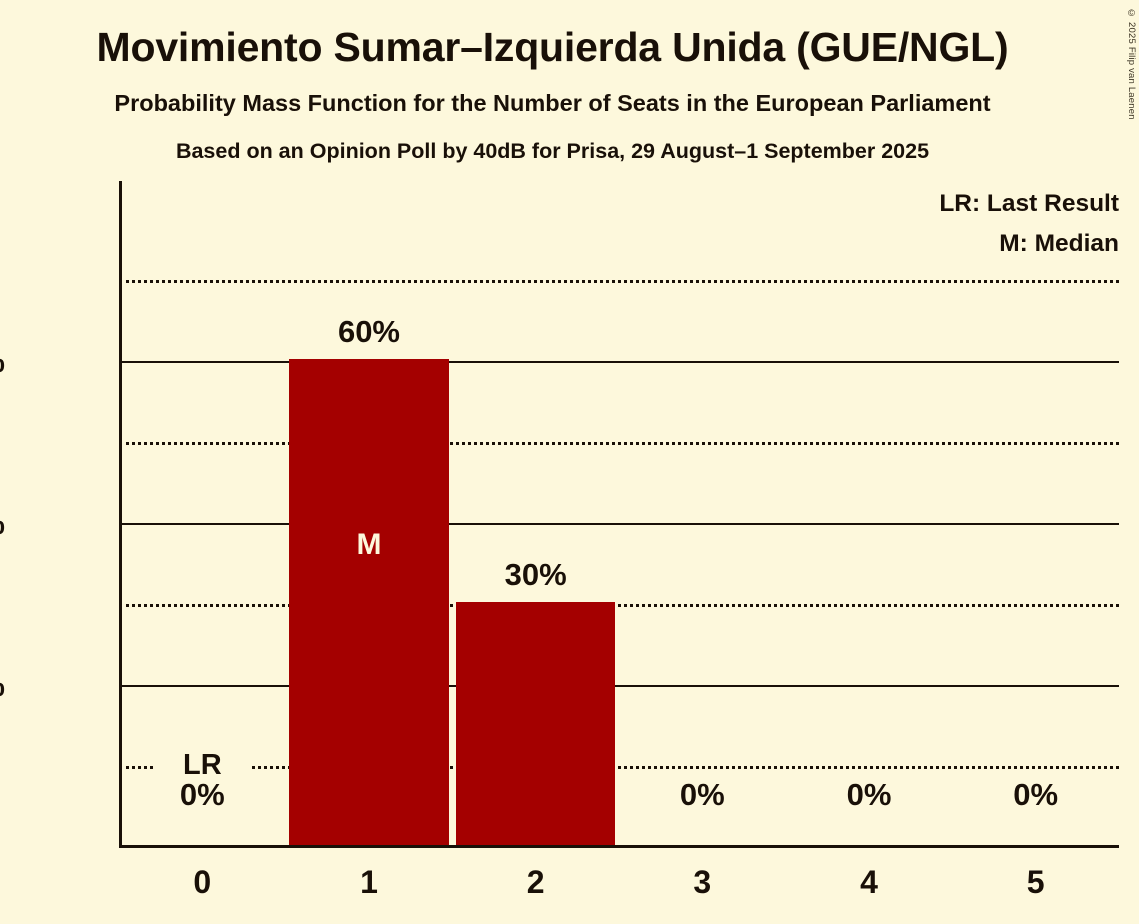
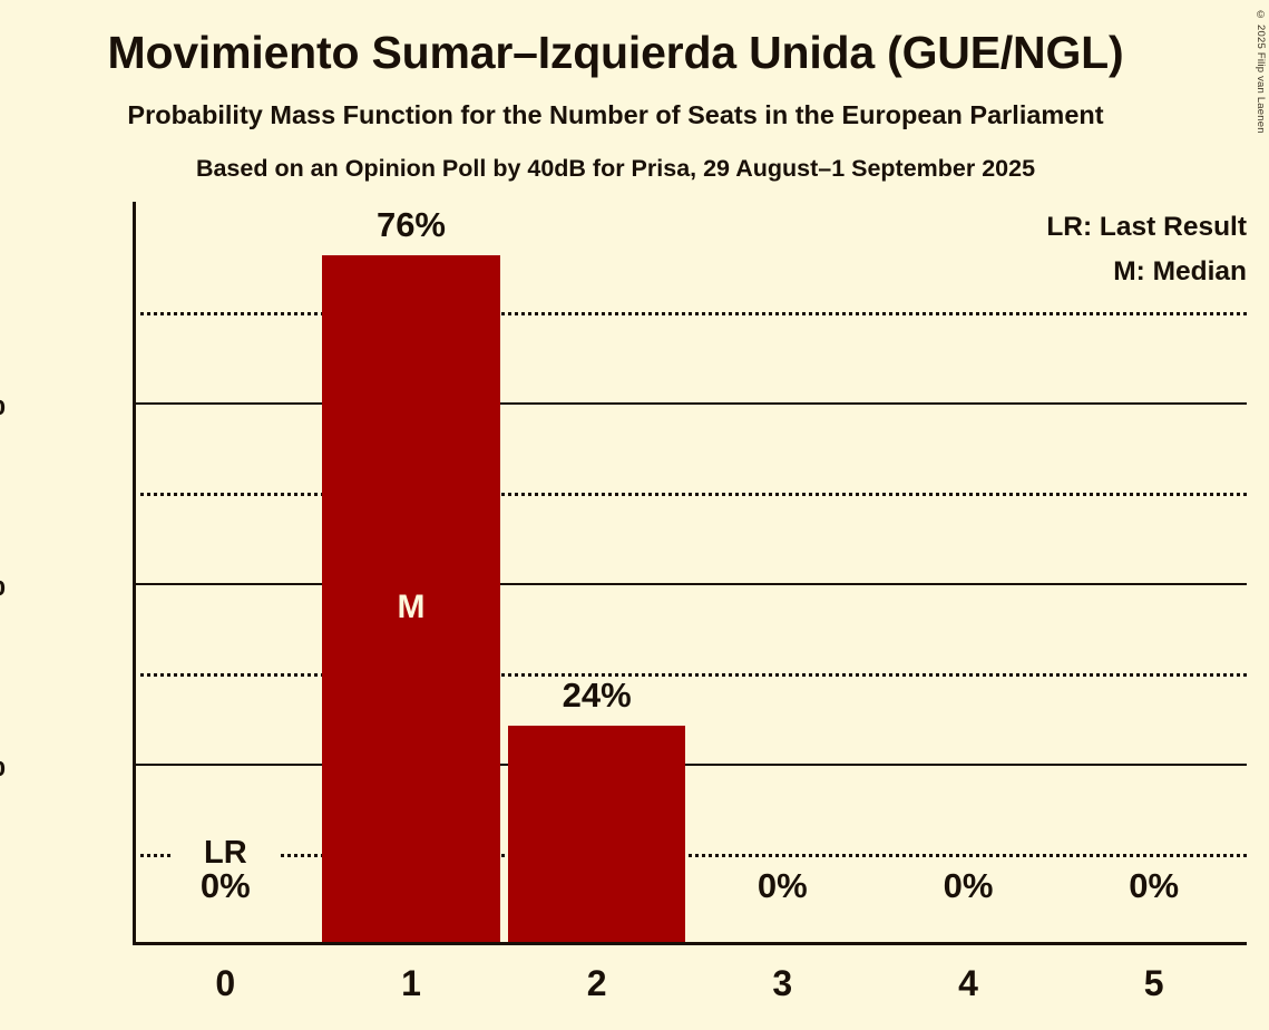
1: 60% -> 76%
2: 30% -> 24%
